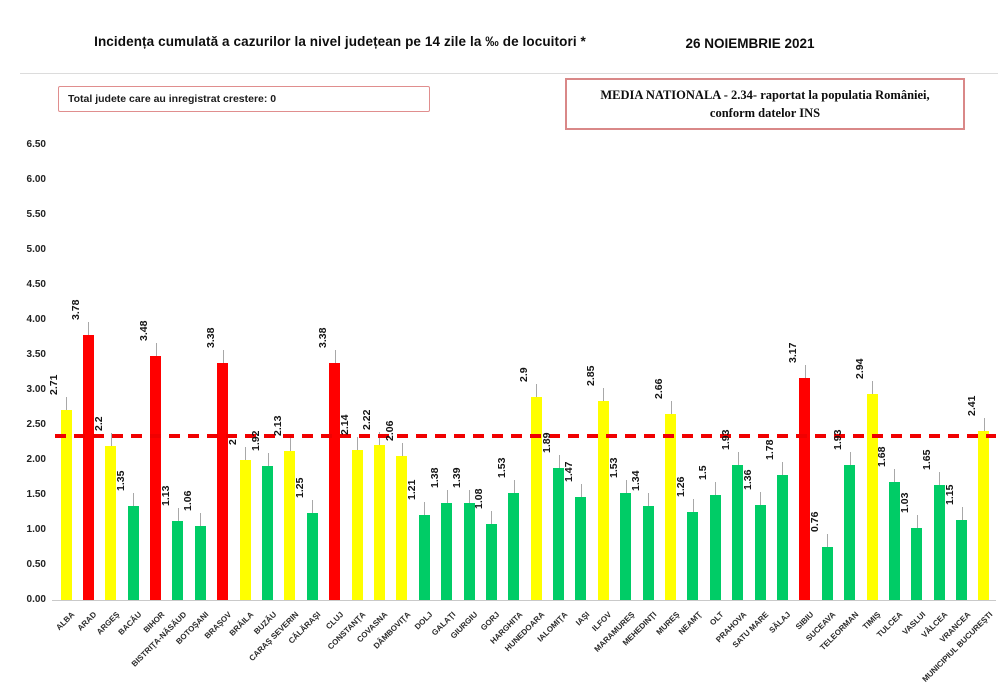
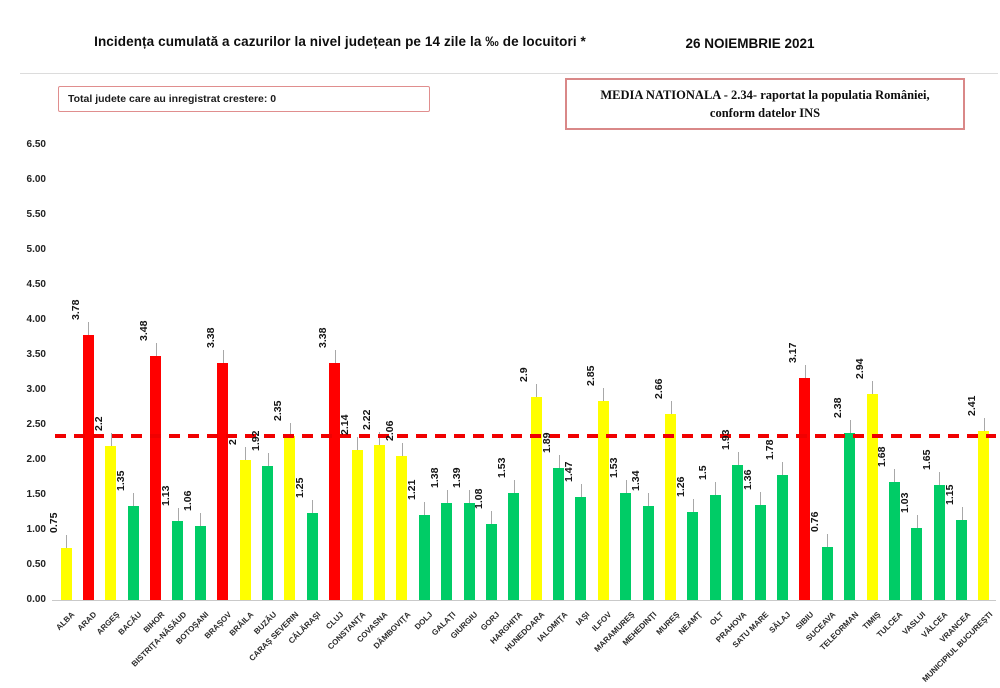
ALBA: 2.71 -> 0.75
CARAŞ SEVERIN: 2.13 -> 2.35
TELEORMAN: 1.93 -> 2.38
